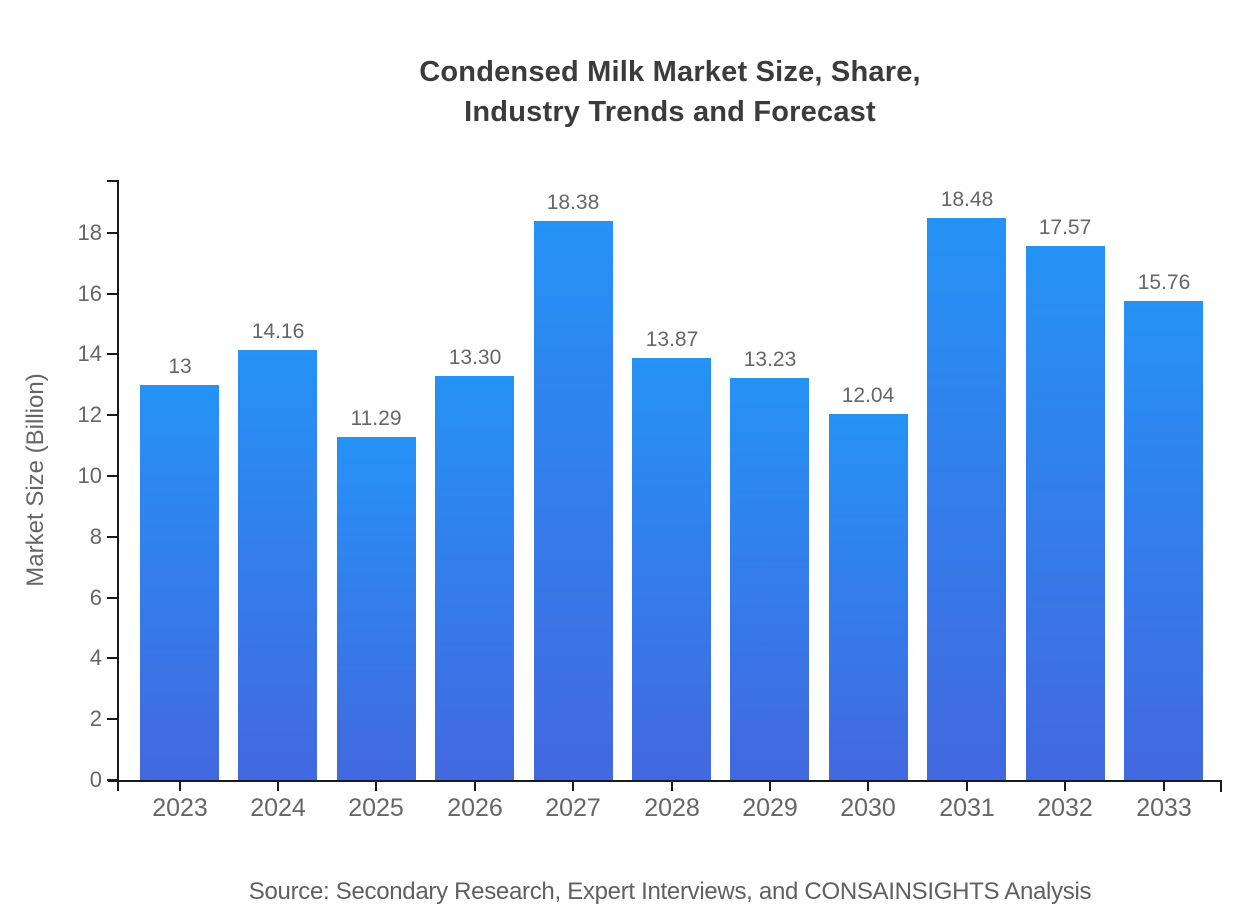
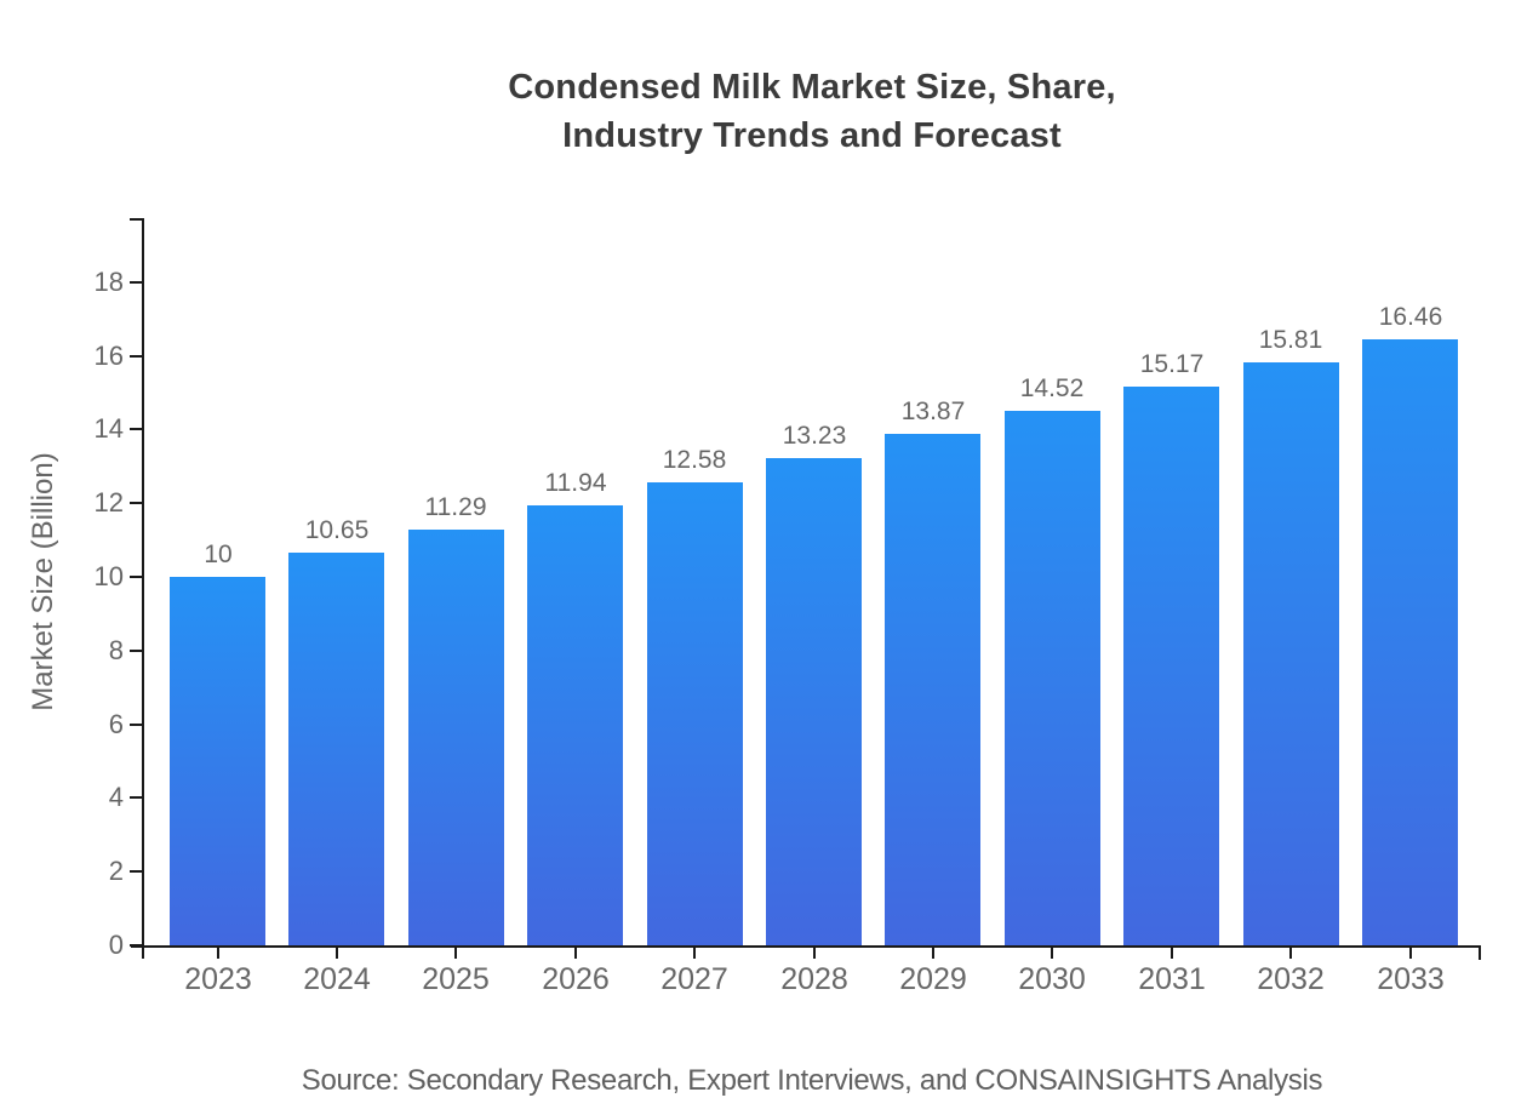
2023: 13 -> 10
2024: 14.16 -> 10.65
2026: 13.30 -> 11.94
2027: 18.38 -> 12.58
2028: 13.87 -> 13.23
2029: 13.23 -> 13.87
2030: 12.04 -> 14.52
2031: 18.48 -> 15.17
2032: 17.57 -> 15.81
2033: 15.76 -> 16.46
